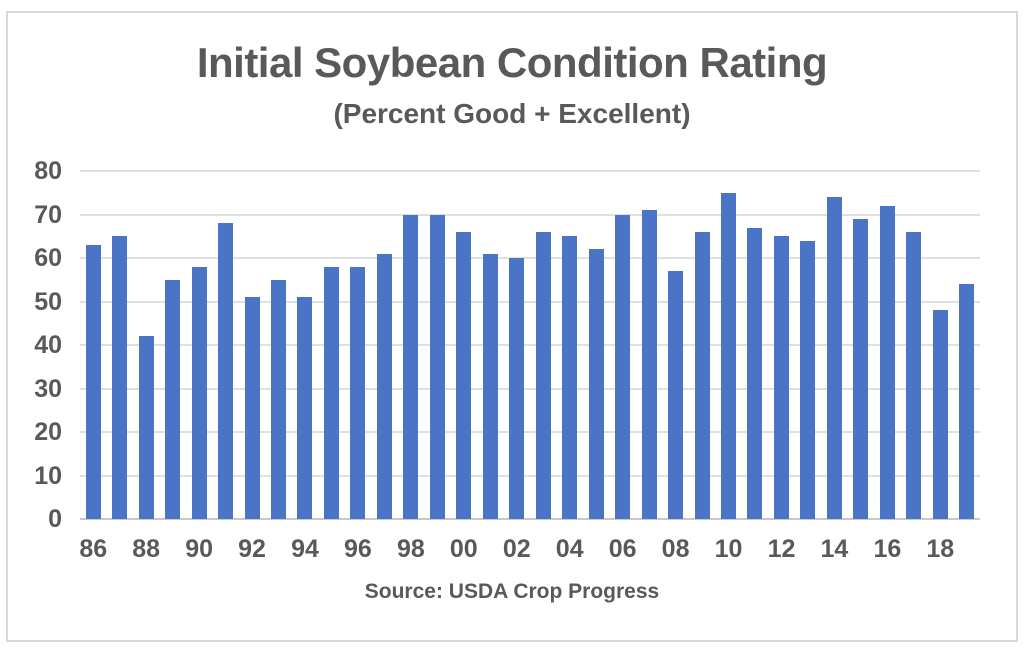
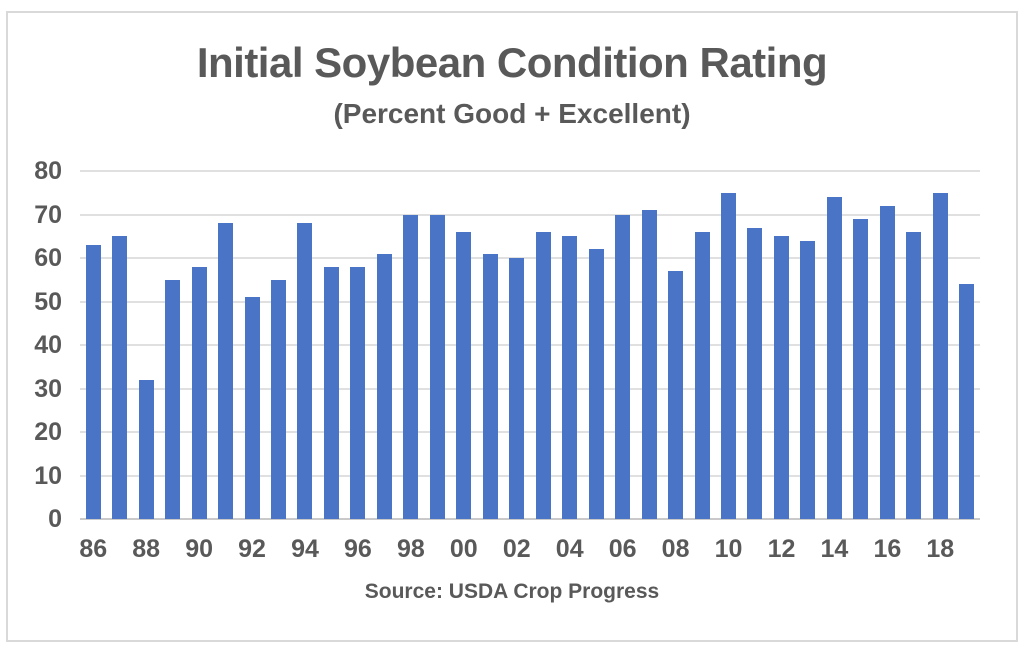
88: 42 -> 32
94: 51 -> 68
18: 48 -> 75
